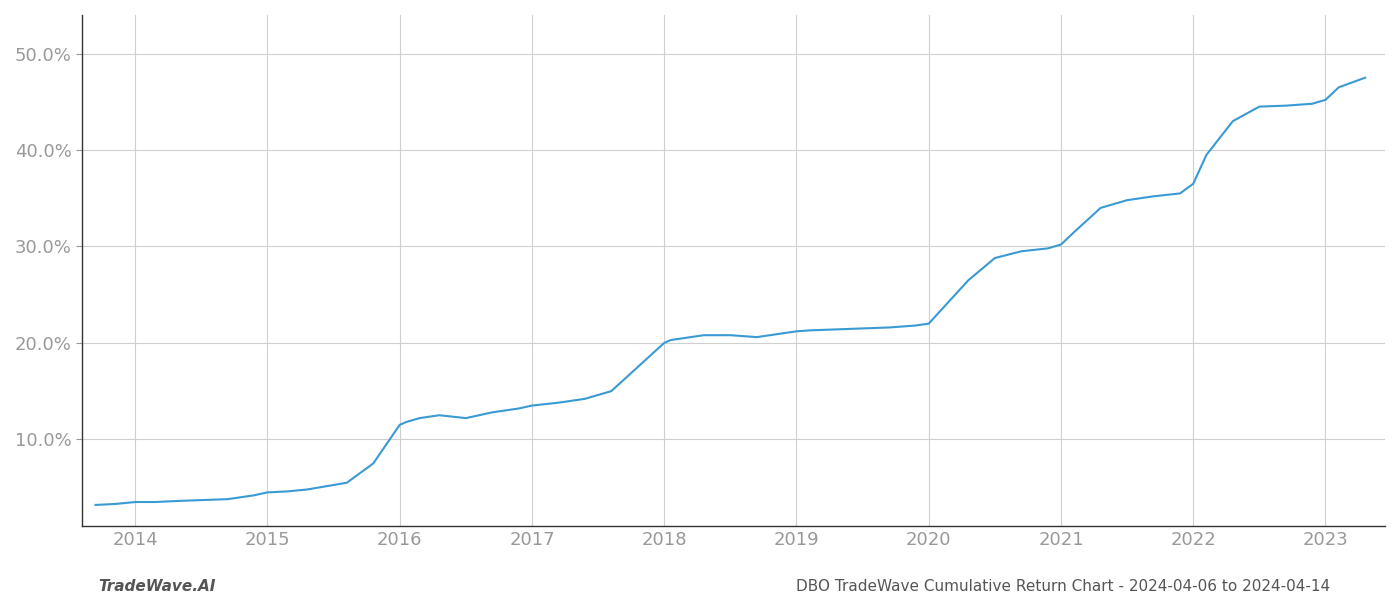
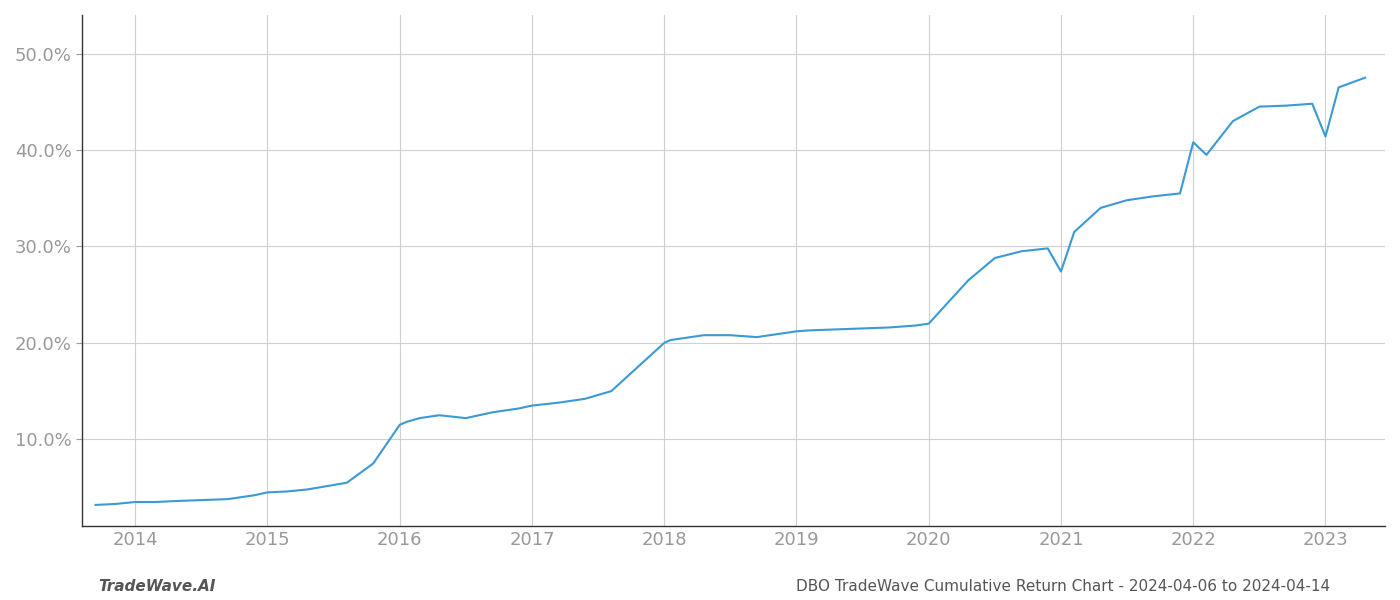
2021: 30.2% -> 27.4%
2022: 36.5% -> 40.8%
2023: 45.2% -> 41.4%
